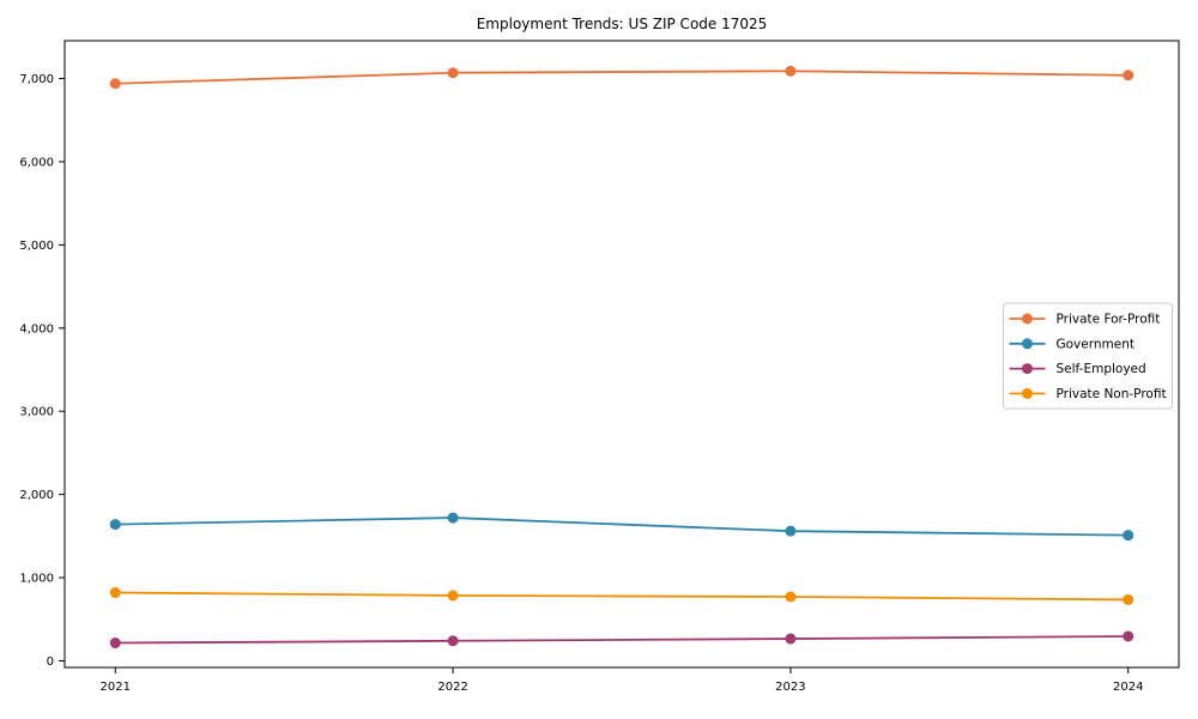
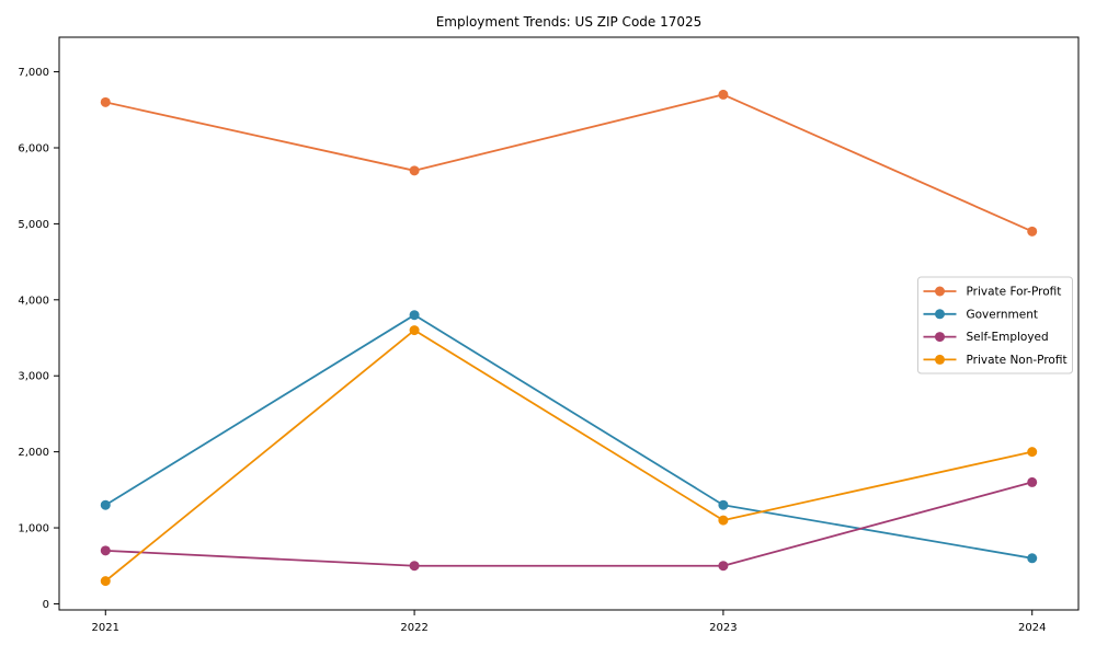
Private For-Profit/2021: 6900 -> 6600
Government/2021: 1600 -> 1300
Self-Employed/2021: 200 -> 700
Private Non-Profit/2021: 800 -> 300
Private For-Profit/2022: 7100 -> 5700
Government/2022: 1700 -> 3800
Self-Employed/2022: 200 -> 500
Private Non-Profit/2022: 800 -> 3600
Private For-Profit/2023: 7100 -> 6700
Government/2023: 1600 -> 1300
Self-Employed/2023: 300 -> 500
Private Non-Profit/2023: 800 -> 1100
Private For-Profit/2024: 7000 -> 4900
Government/2024: 1500 -> 600
Self-Employed/2024: 300 -> 1600
Private Non-Profit/2024: 700 -> 2000
